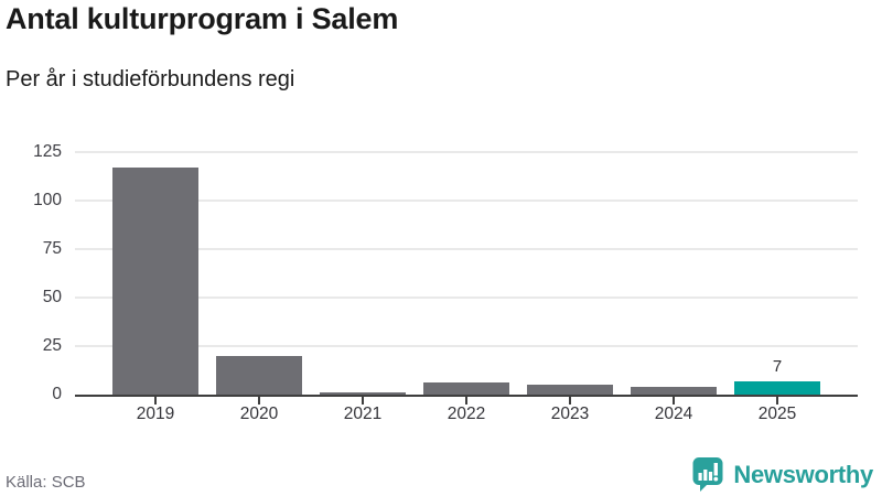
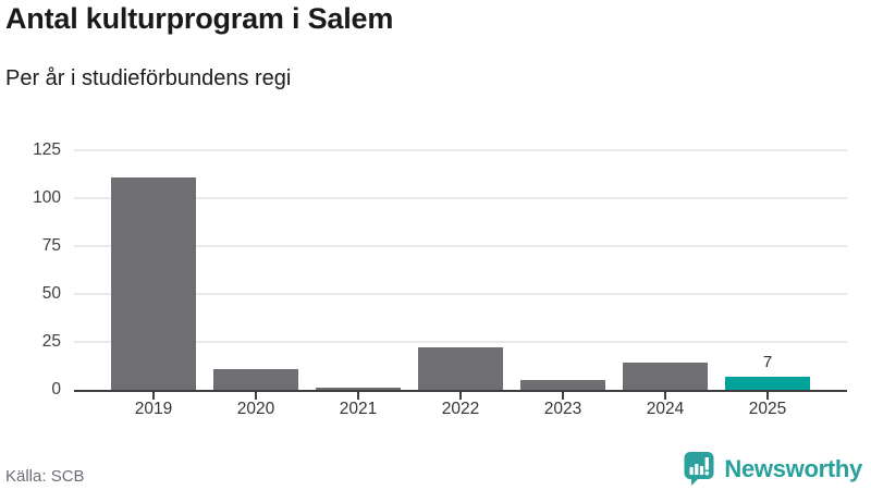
2019: 117 -> 111
2020: 20 -> 11
2022: 6 -> 22
2024: 4 -> 14
